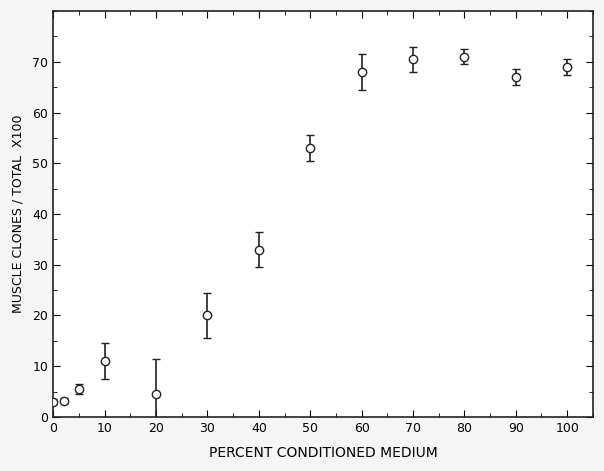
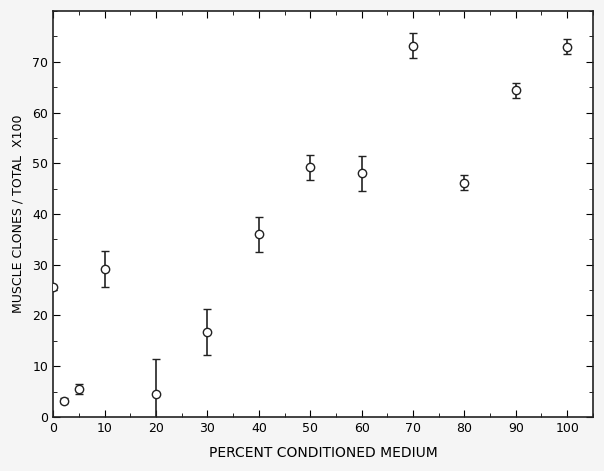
0: 3.0 -> 25.6
10: 11.0 -> 29.2
30: 20.0 -> 16.8
40: 33.0 -> 36.0
50: 53.0 -> 49.2
60: 68.0 -> 48.0
70: 70.5 -> 73.2
80: 71.0 -> 46.2
90: 67.0 -> 64.4
100: 69.0 -> 73.0
